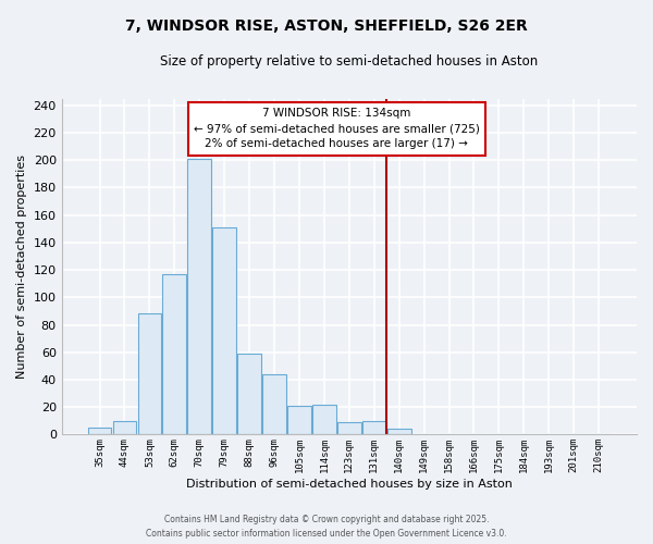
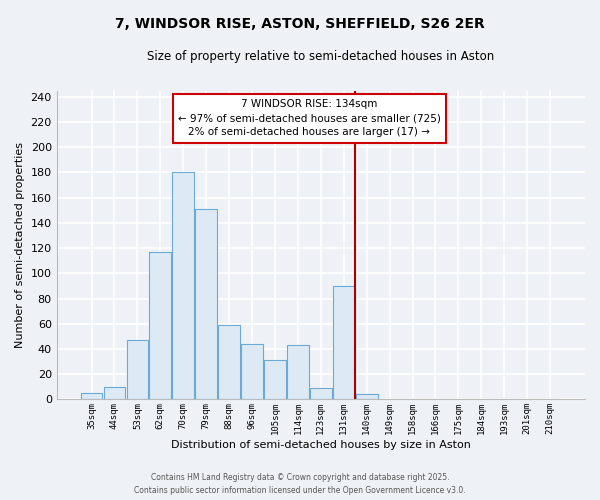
53sqm: 88 -> 47
70sqm: 201 -> 180
105sqm: 21 -> 31
114sqm: 22 -> 43
131sqm: 10 -> 90
